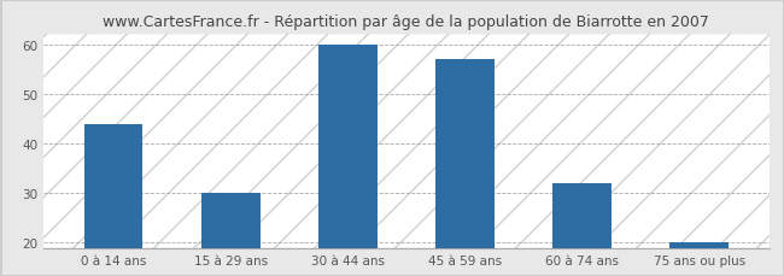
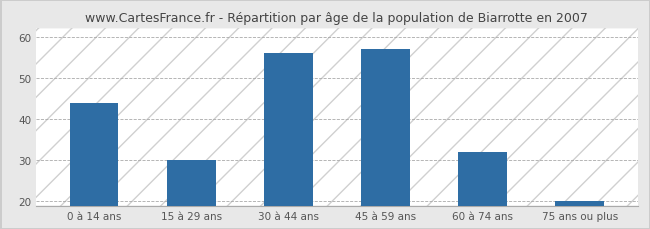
30 à 44 ans: 60 -> 56
